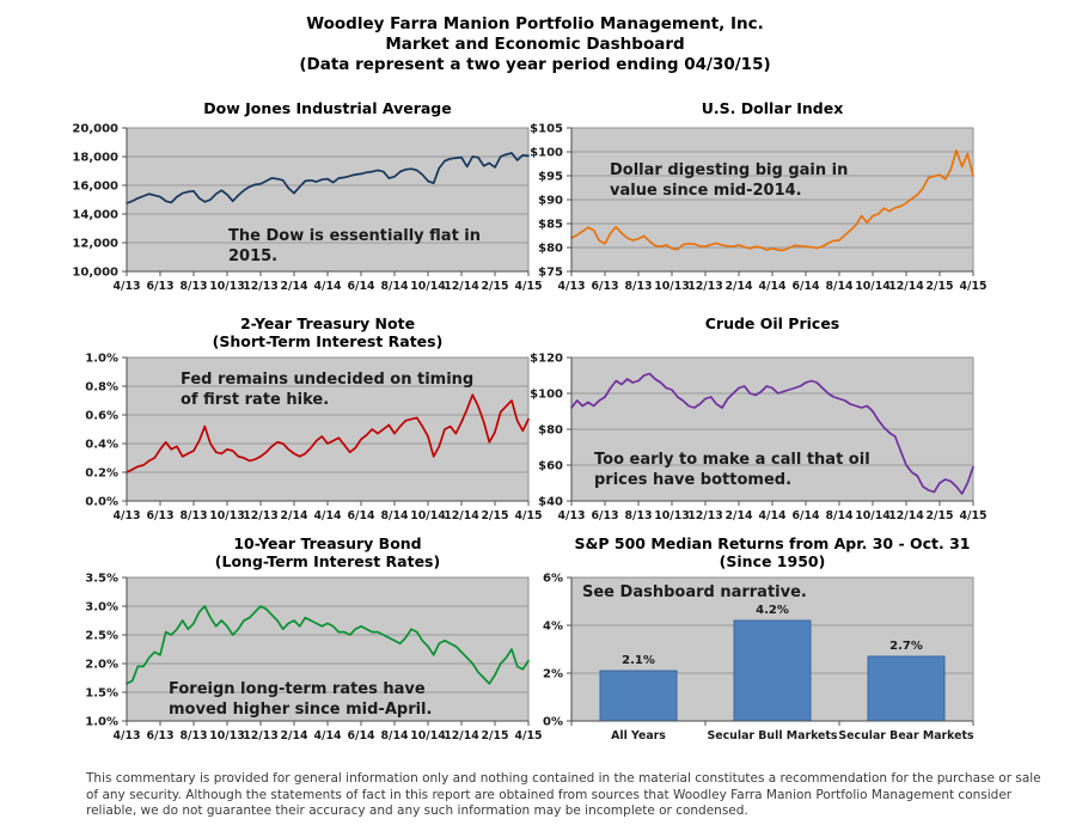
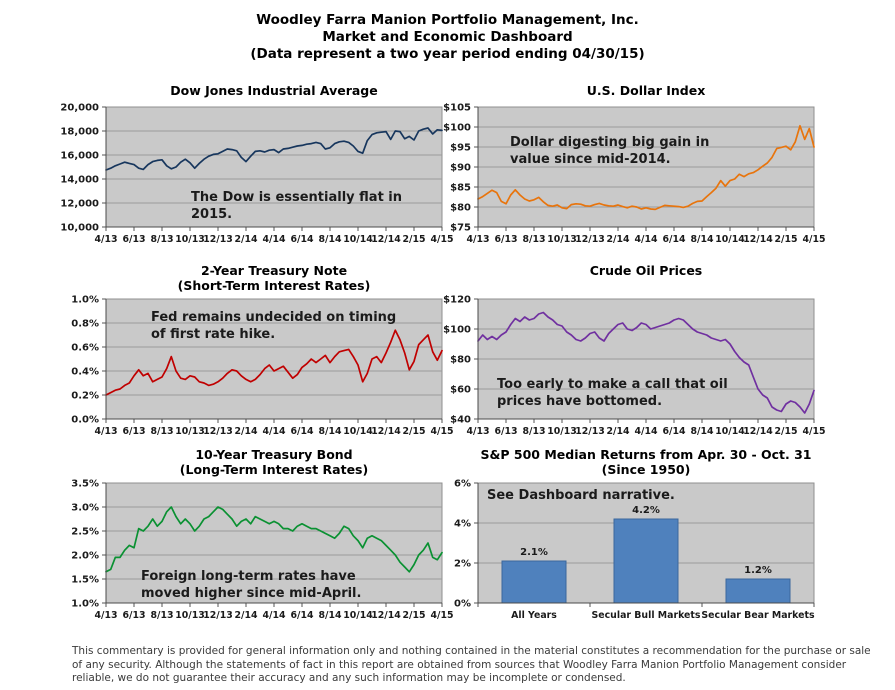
S&P 500 Median Returns from Apr. 30 - Oct. 31/Secular Bear Markets: 2.7% -> 1.2%
